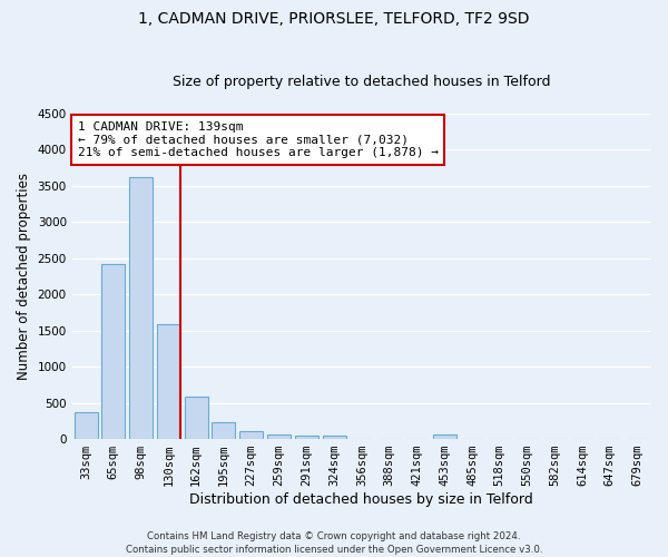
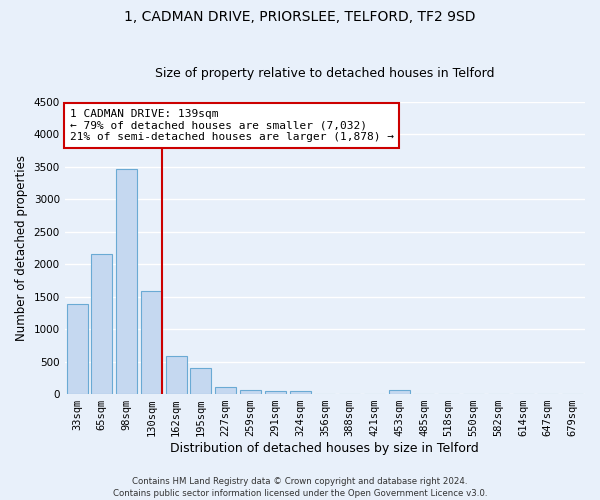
33sqm: 370 -> 1380
65sqm: 2410 -> 2160
98sqm: 3620 -> 3460
195sqm: 230 -> 400
